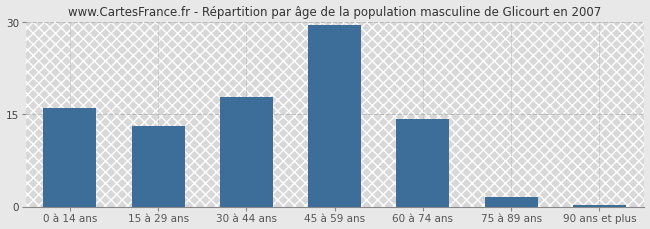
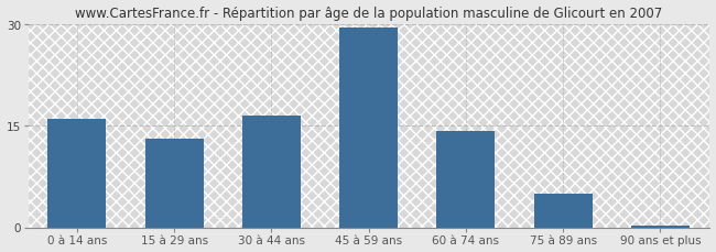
30 à 44 ans: 17.8 -> 16.5
75 à 89 ans: 1.6 -> 5.0
